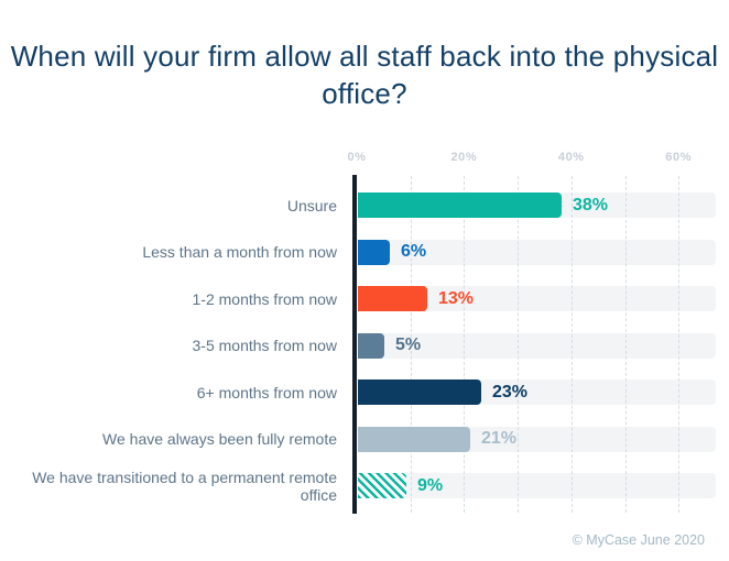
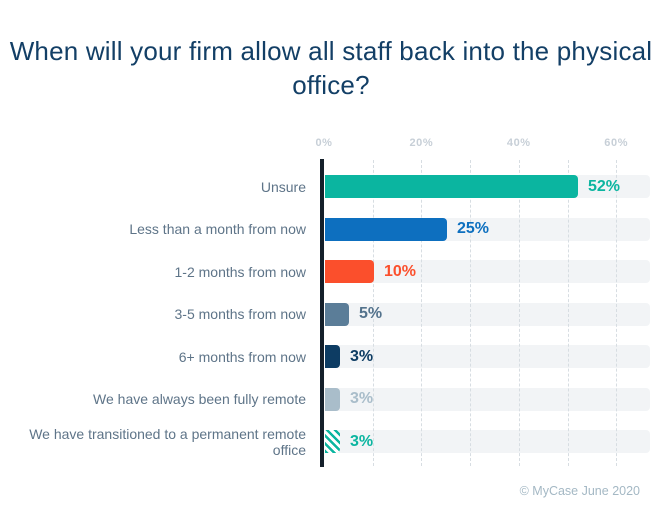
Unsure: 38% -> 52%
Less than a month from now: 6% -> 25%
1-2 months from now: 13% -> 10%
6+ months from now: 23% -> 3%
We have always been fully remote: 21% -> 3%
We have transitioned to a permanent remote office: 9% -> 3%
